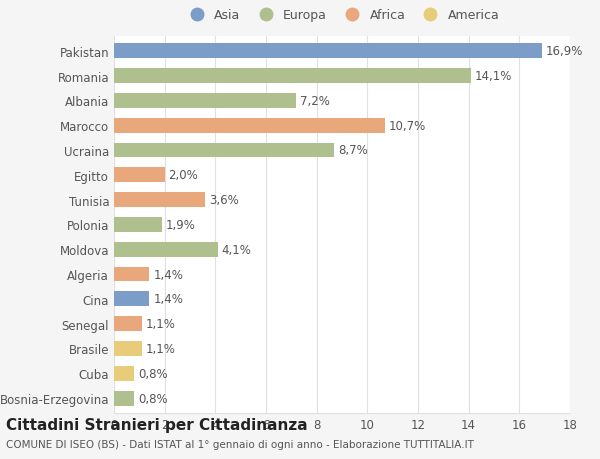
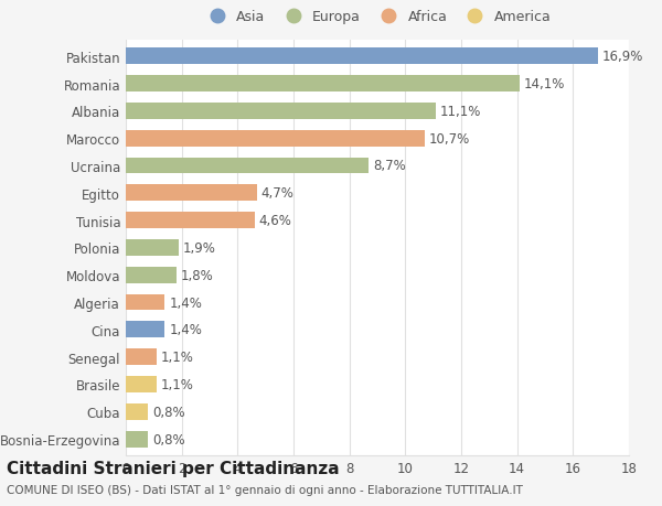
Albania: 7,2% -> 11,1%
Egitto: 2,0% -> 4,7%
Tunisia: 3,6% -> 4,6%
Moldova: 4,1% -> 1,8%
